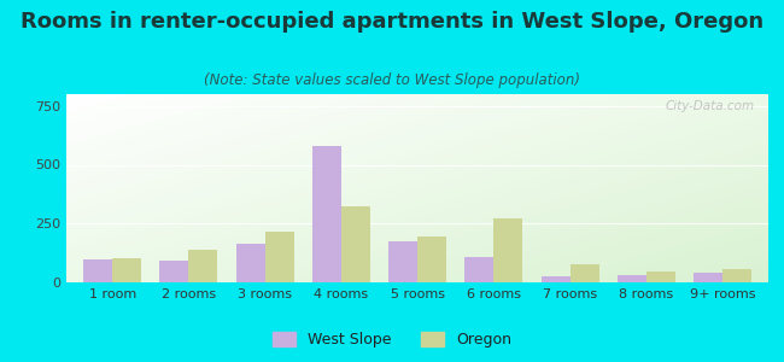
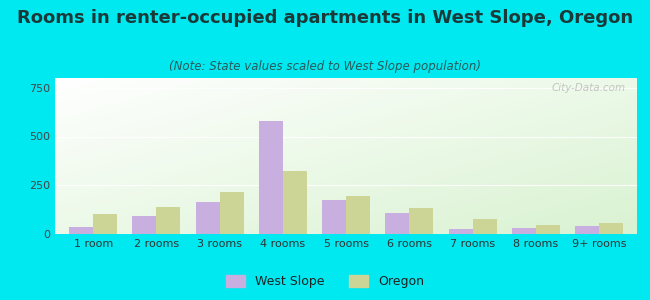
West Slope/1 room: 100 -> 40
Oregon/6 rooms: 270 -> 140
